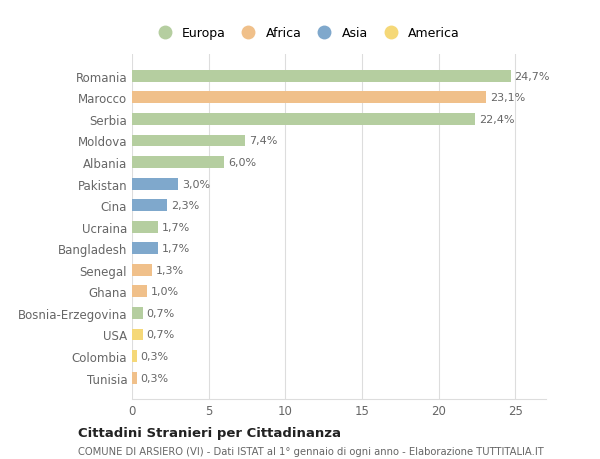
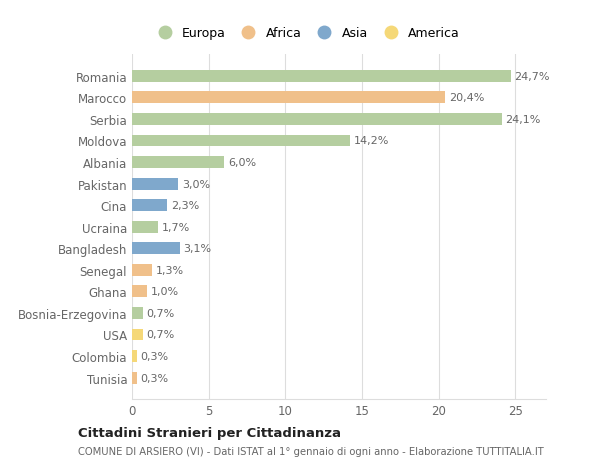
Marocco: 23,1% -> 20,4%
Serbia: 22,4% -> 24,1%
Moldova: 7,4% -> 14,2%
Bangladesh: 1,7% -> 3,1%
